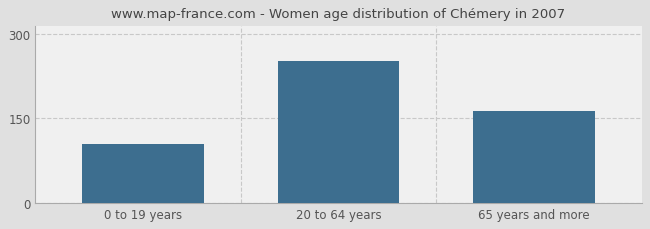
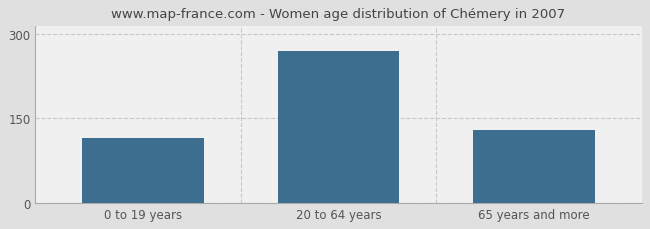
0 to 19 years: 104 -> 115
20 to 64 years: 252 -> 270
65 years and more: 164 -> 130
